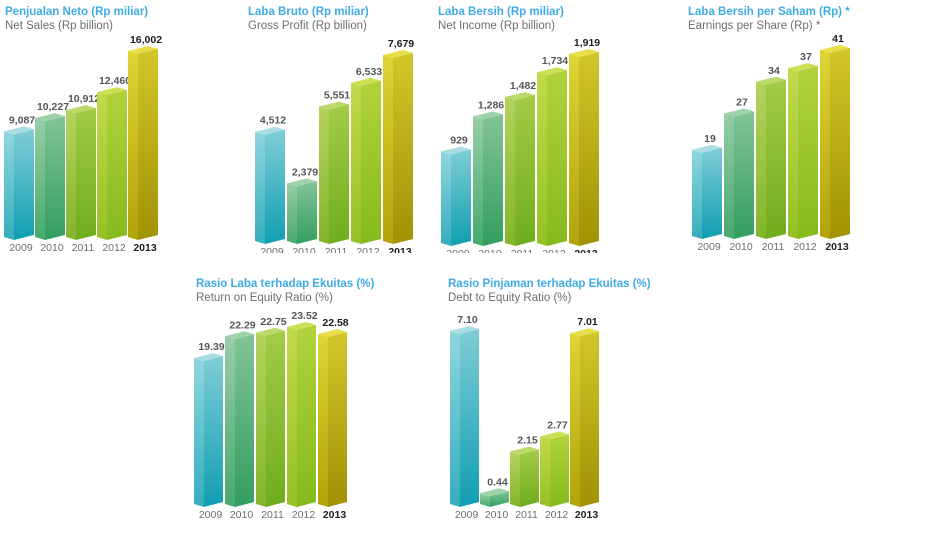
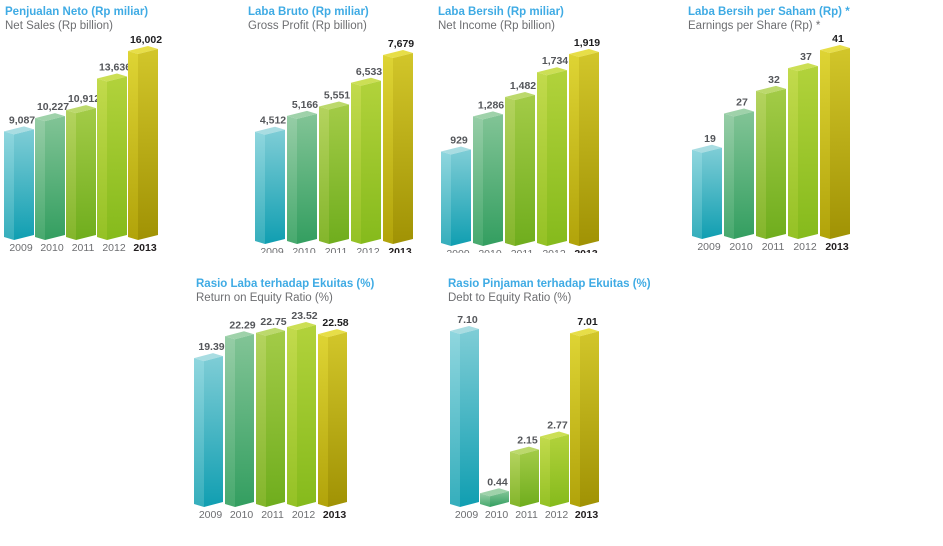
Penjualan Neto (Rp miliar)/2012: 12,460 -> 13,636
Laba Bruto (Rp miliar)/2010: 2,379 -> 5,166
Laba Bersih per Saham (Rp) */2011: 34 -> 32
